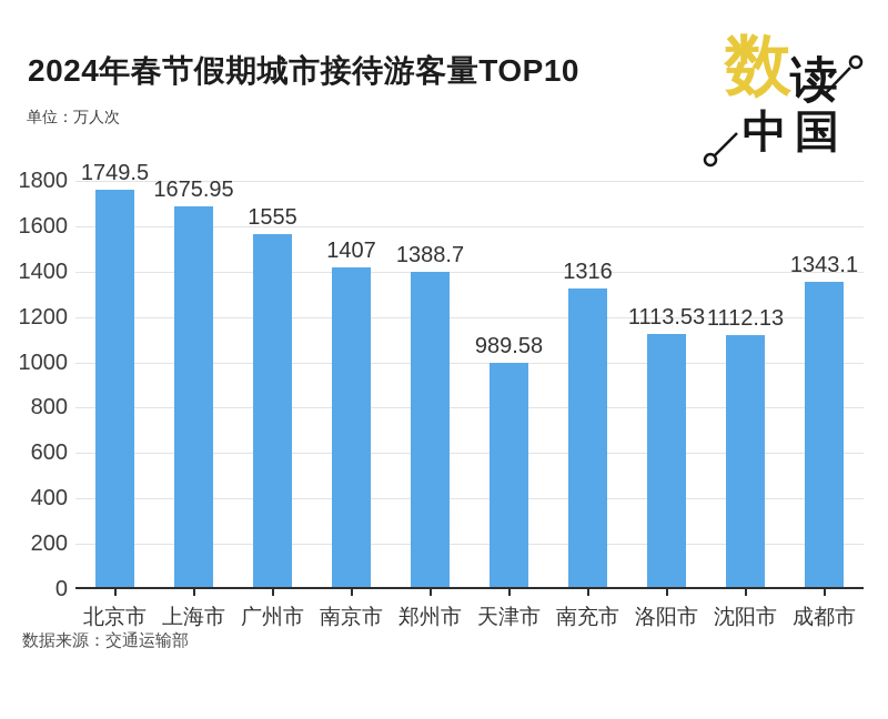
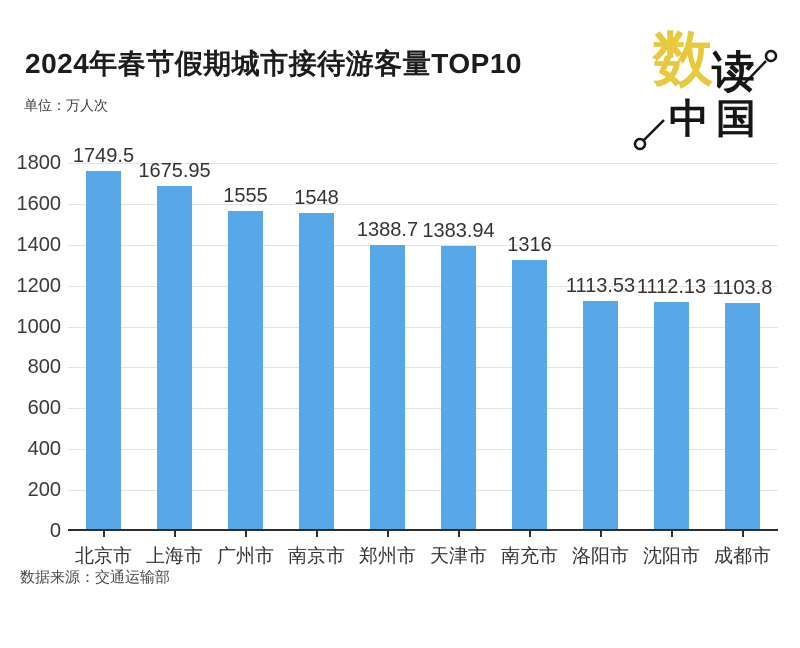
南京市: 1407 -> 1548
天津市: 989.58 -> 1383.94
成都市: 1343.1 -> 1103.8
